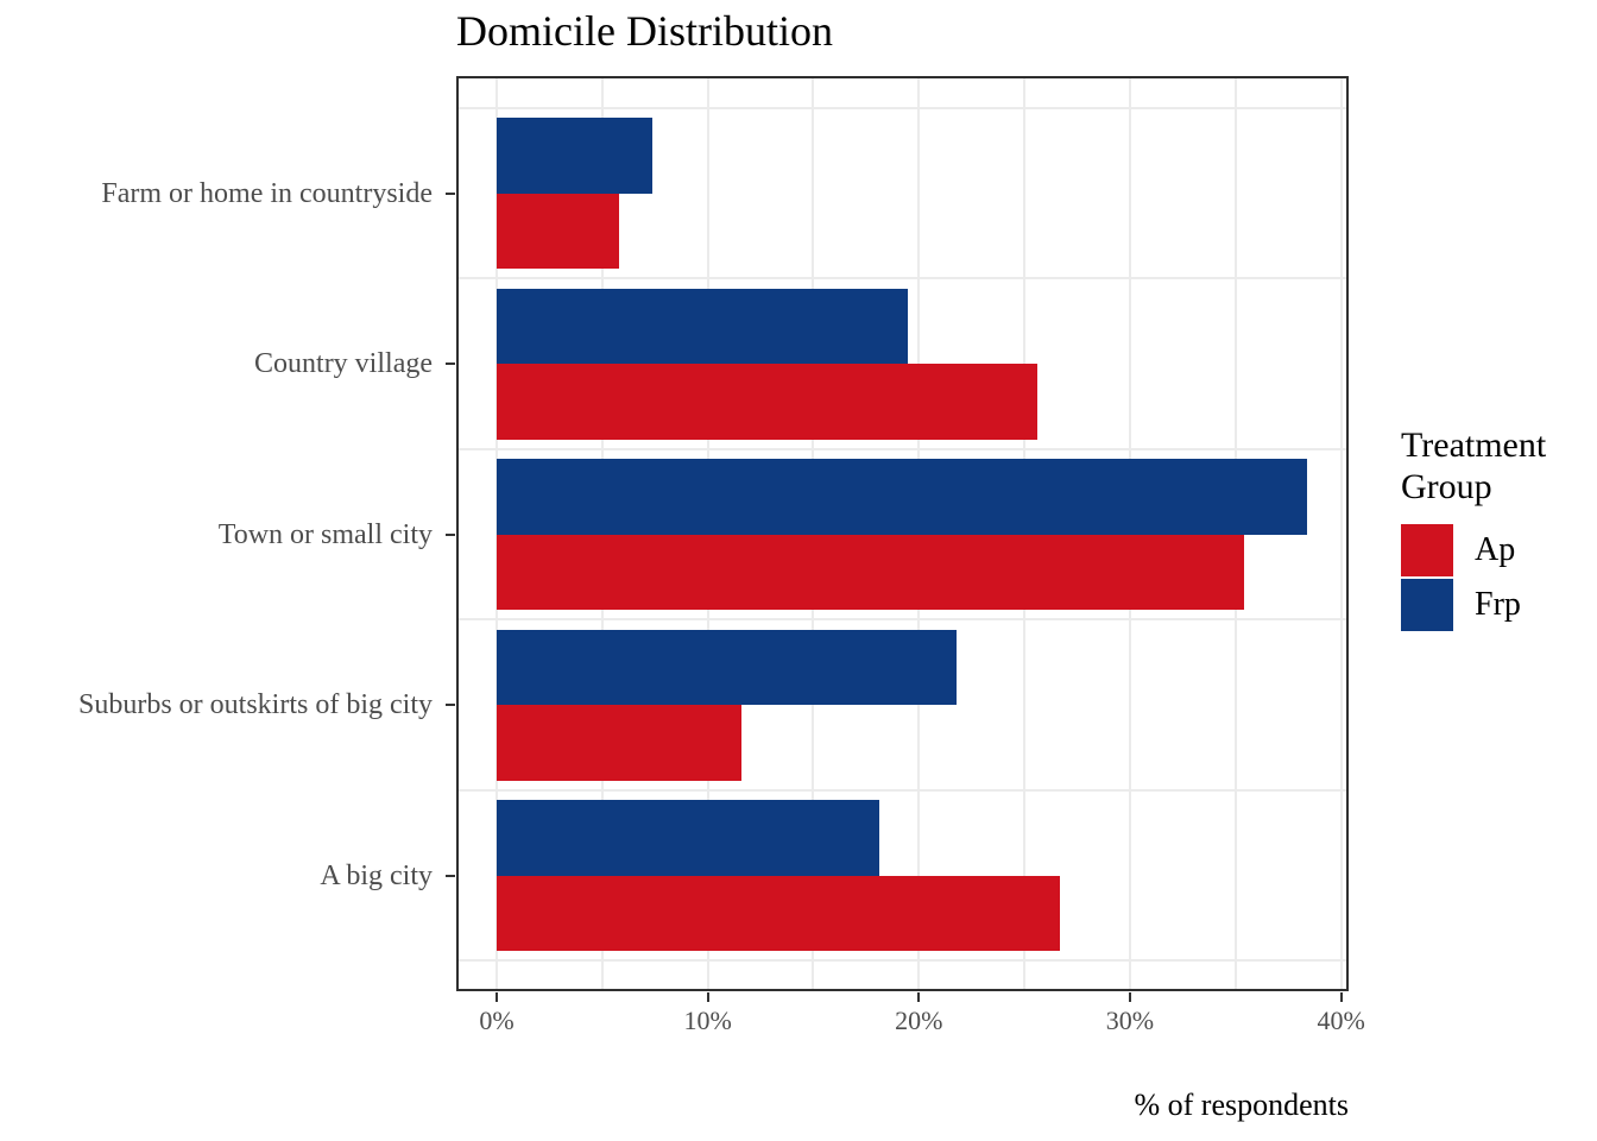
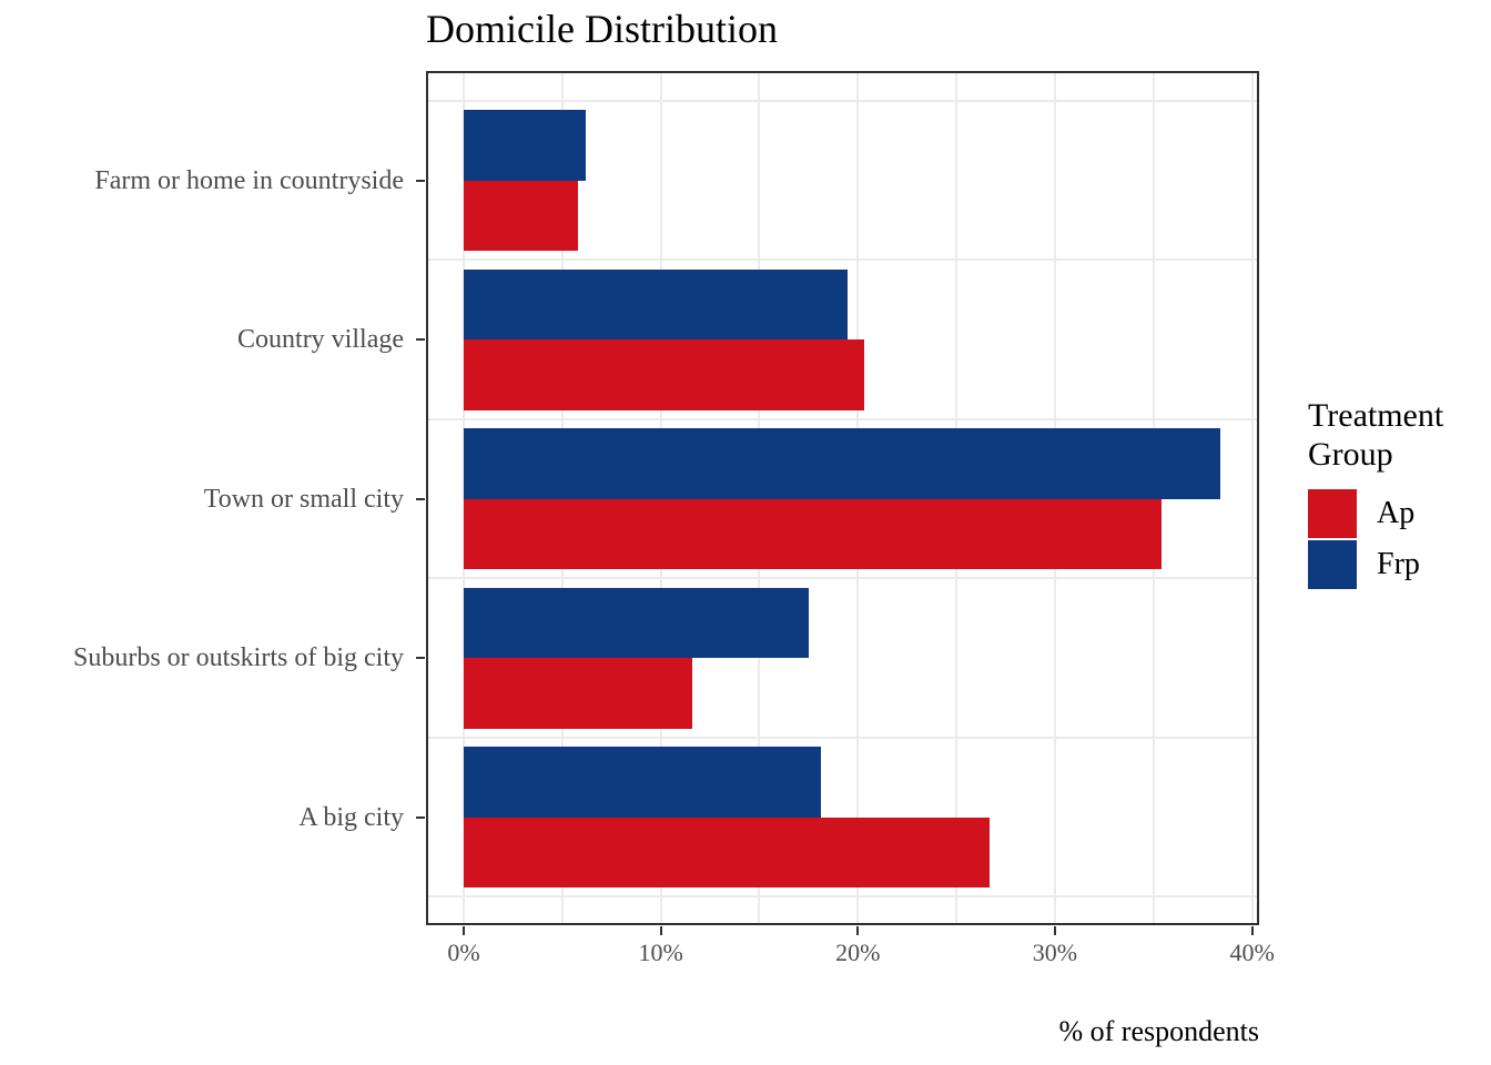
Frp/Farm or home in countryside: 7.4% -> 6.2%
Ap/Country village: 25.6% -> 20.3%
Frp/Suburbs or outskirts of big city: 21.8% -> 17.5%
